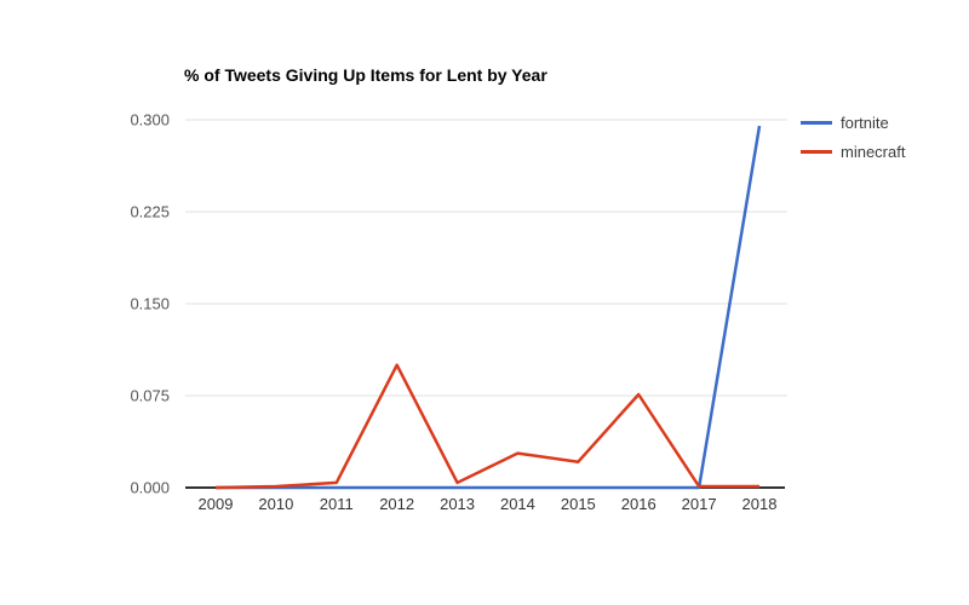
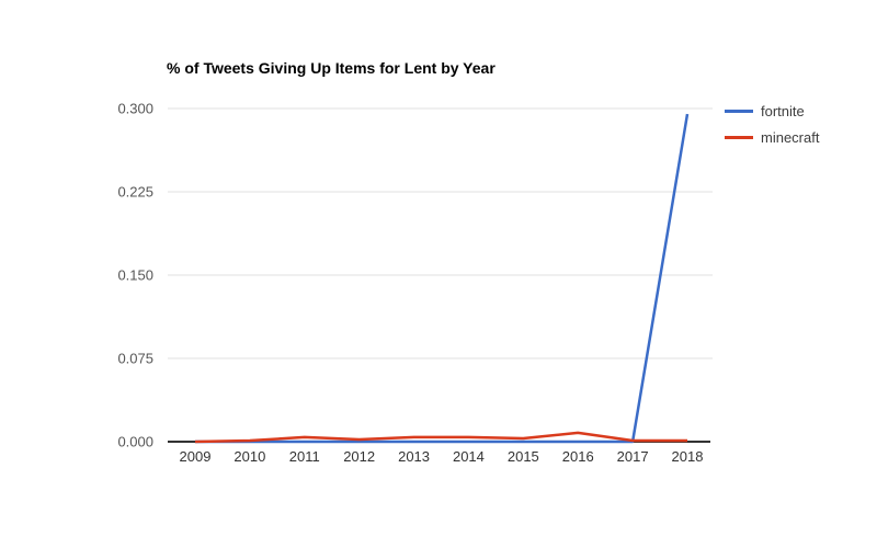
minecraft/2012: 0.100 -> 0.002
minecraft/2014: 0.028 -> 0.004
minecraft/2015: 0.021 -> 0.003
minecraft/2016: 0.076 -> 0.008
